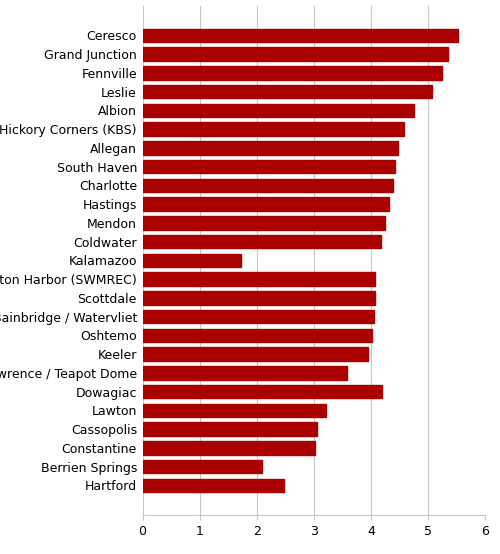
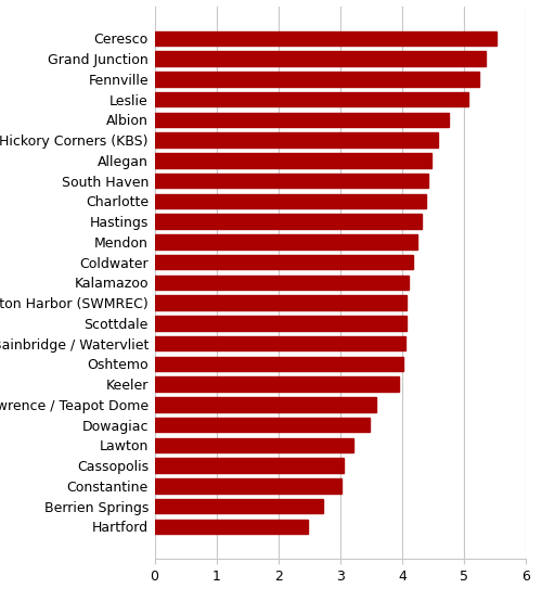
Kalamazoo: 1.72 -> 4.10
Dowagiac: 4.20 -> 3.48
Berrien Springs: 2.10 -> 2.72
